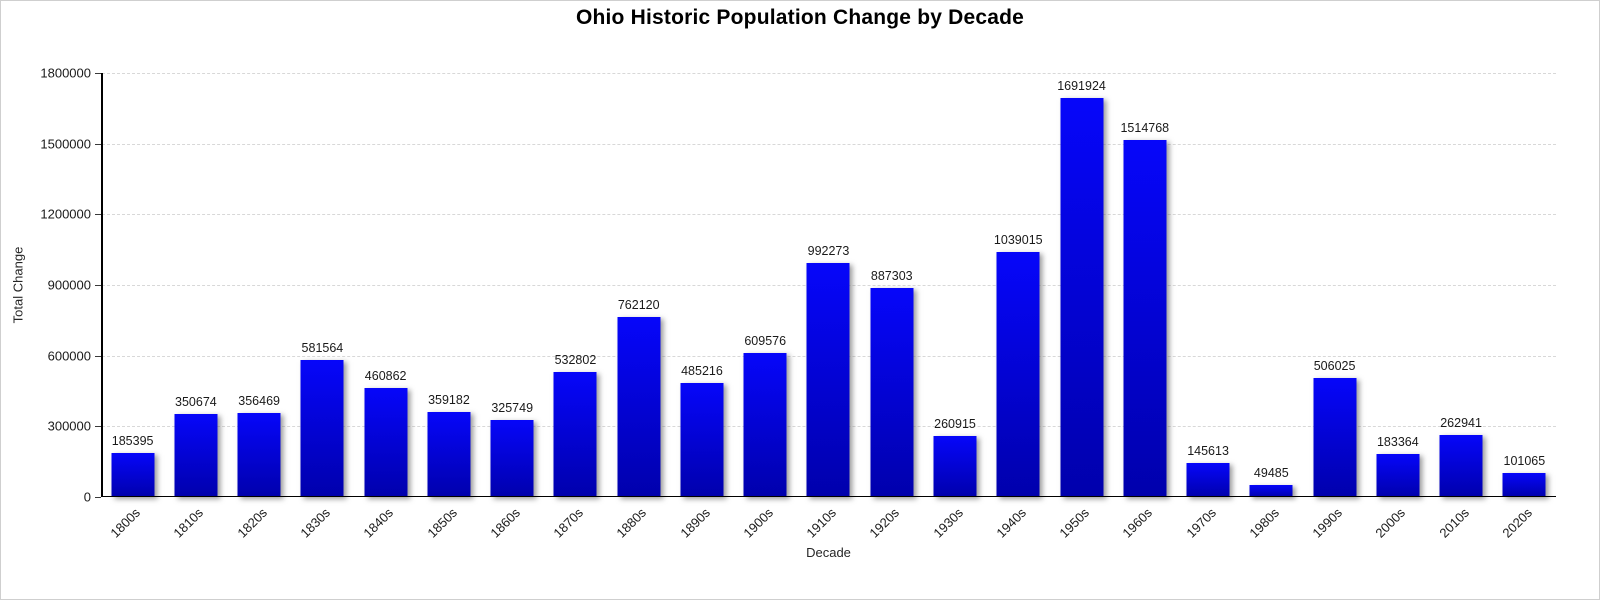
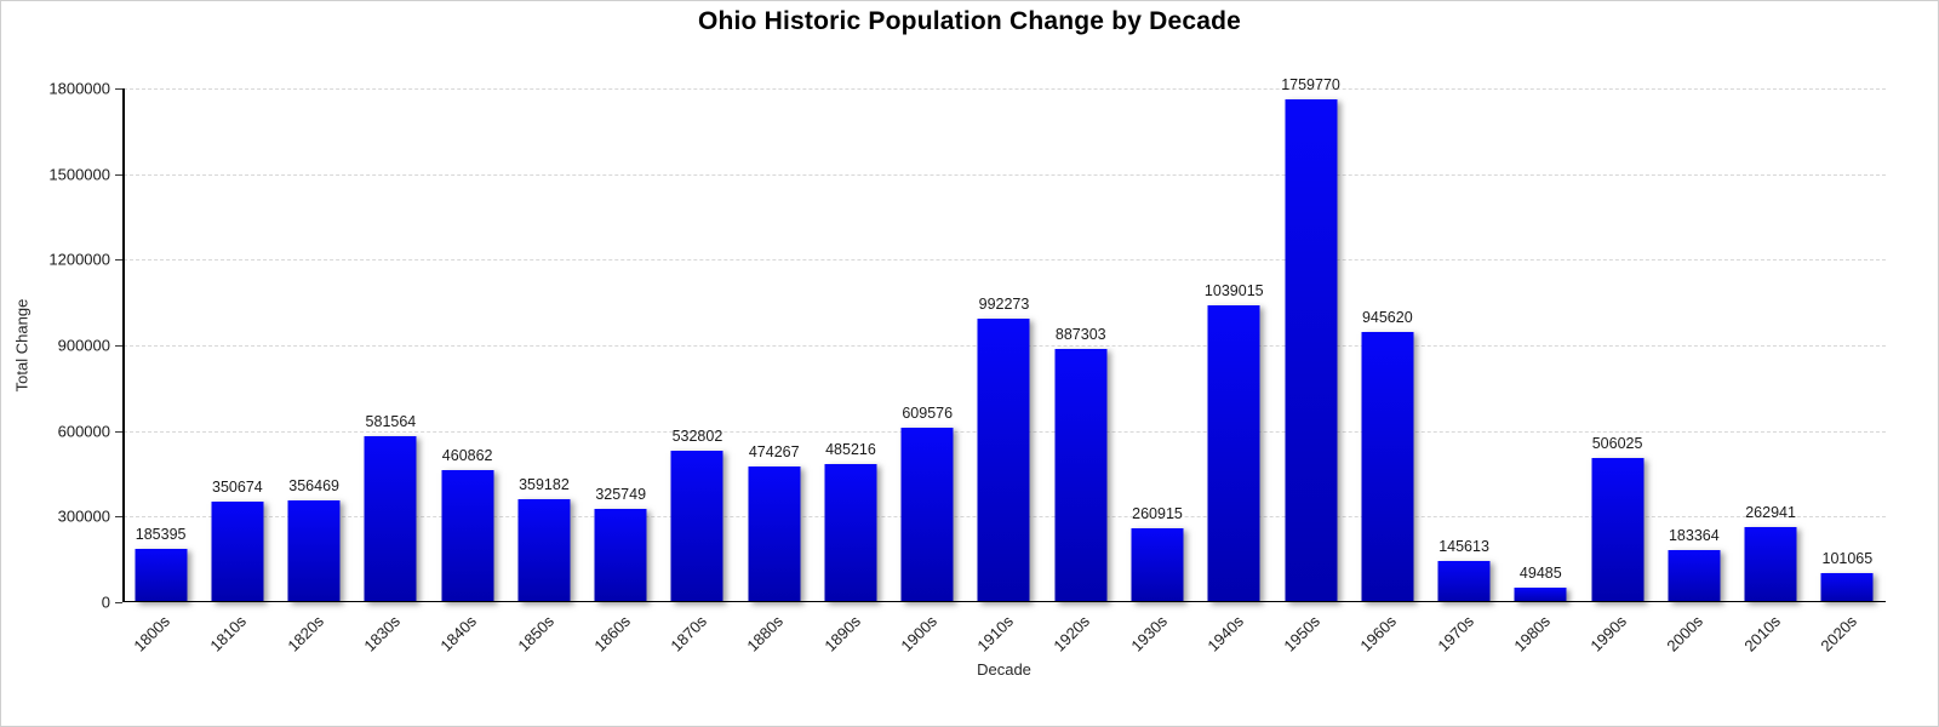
1880s: 762120 -> 474267
1950s: 1691924 -> 1759770
1960s: 1514768 -> 945620
